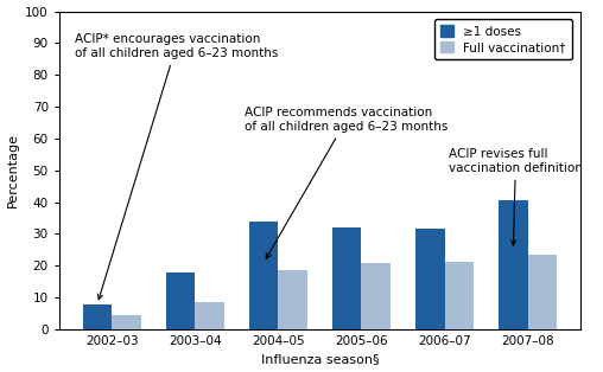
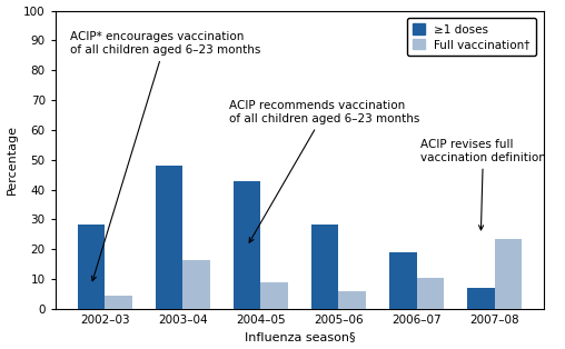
≥1 doses/2002–03: 8.0 -> 28.5
≥1 doses/2003–04: 18.0 -> 48.0
Full vaccination†/2003–04: 8.5 -> 16.5
≥1 doses/2004–05: 34.0 -> 43.0
Full vaccination†/2004–05: 18.5 -> 9.0
≥1 doses/2005–06: 32.0 -> 28.5
Full vaccination†/2005–06: 21.0 -> 6.0
≥1 doses/2006–07: 31.8 -> 19.0
Full vaccination†/2006–07: 21.3 -> 10.5
≥1 doses/2007–08: 40.7 -> 7.0
